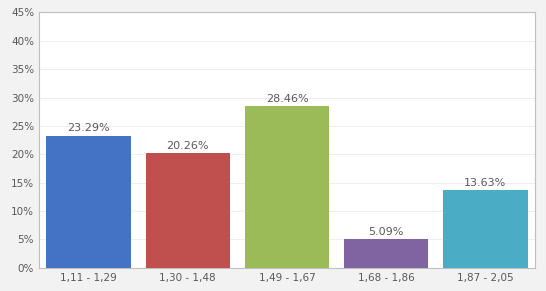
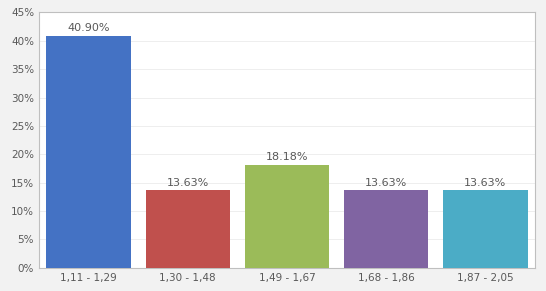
1,11 - 1,29: 23.29% -> 40.90%
1,30 - 1,48: 20.26% -> 13.63%
1,49 - 1,67: 28.46% -> 18.18%
1,68 - 1,86: 5.09% -> 13.63%
